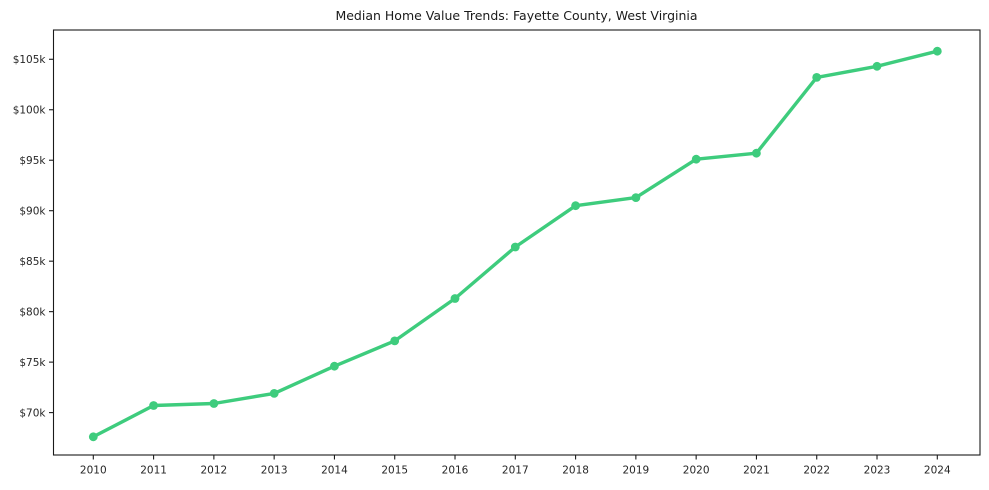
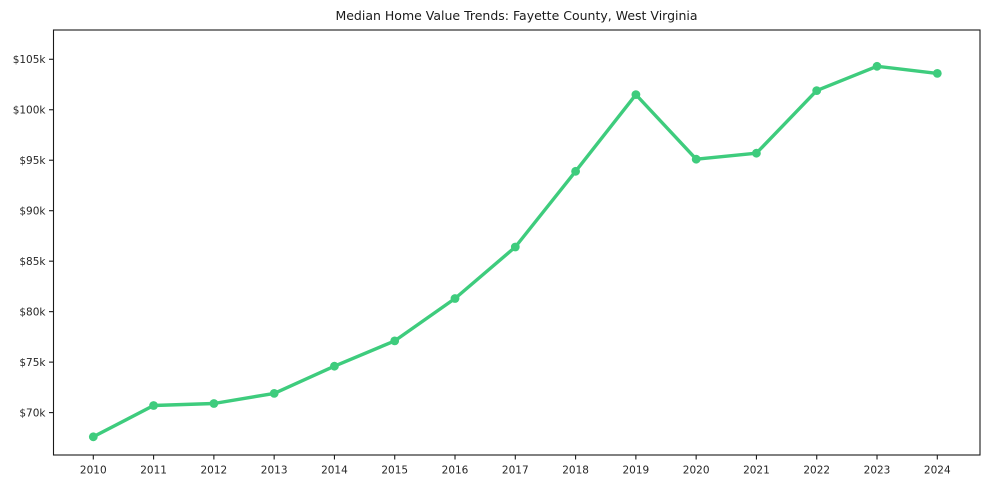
2018: $90.5k -> $93.9k
2019: $91.3k -> $101.5k
2022: $103.2k -> $101.9k
2024: $105.8k -> $103.6k
